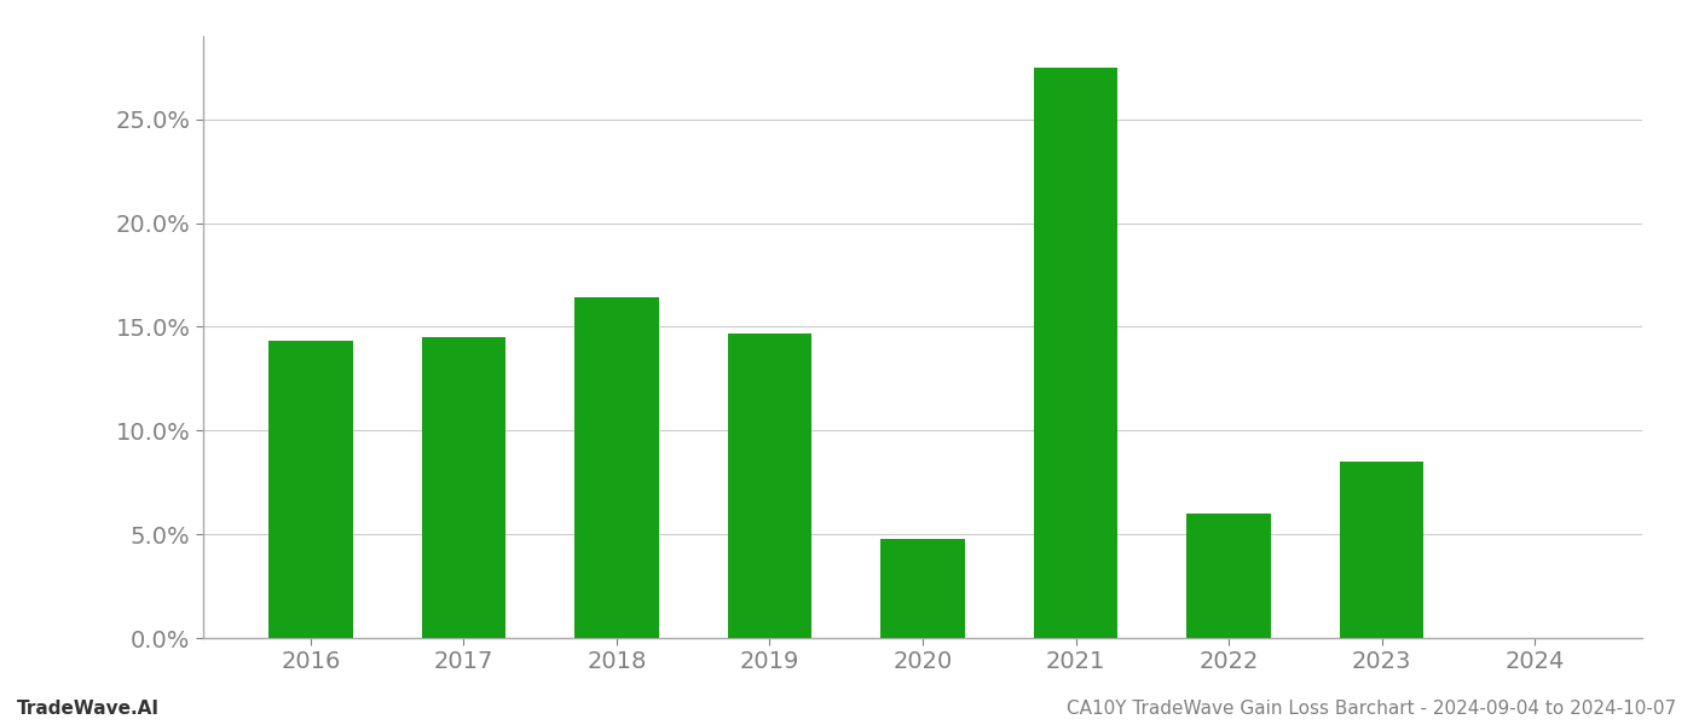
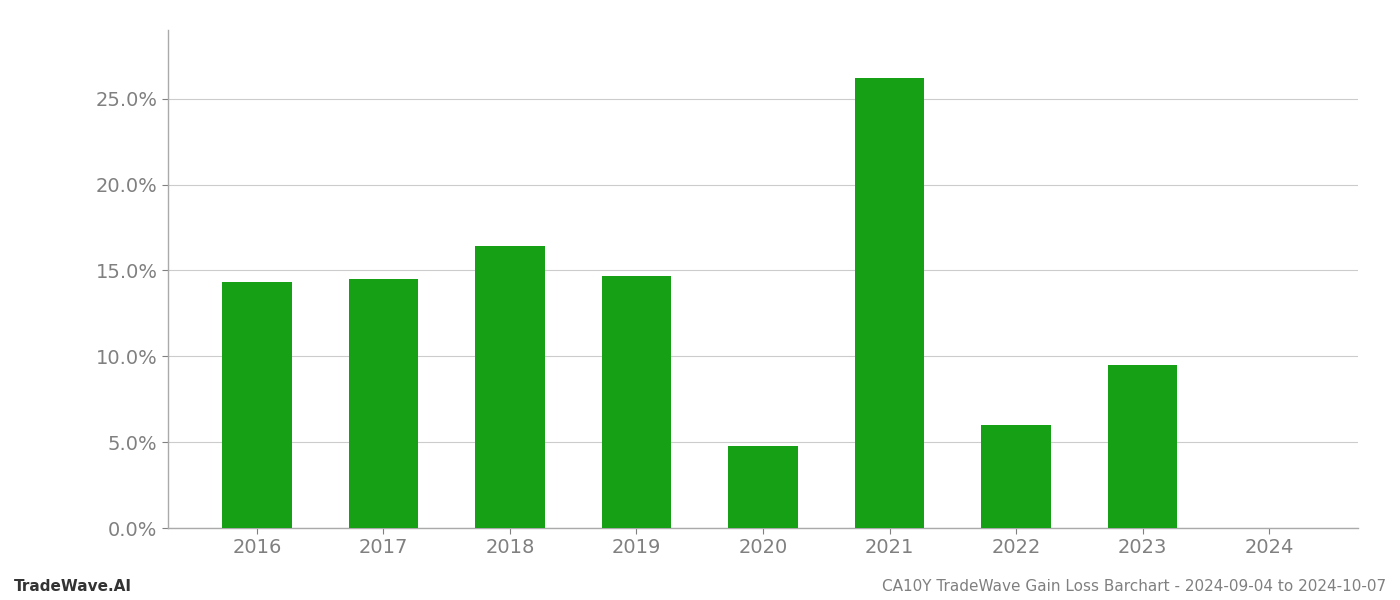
2021: 27.5% -> 26.2%
2023: 8.5% -> 9.5%
